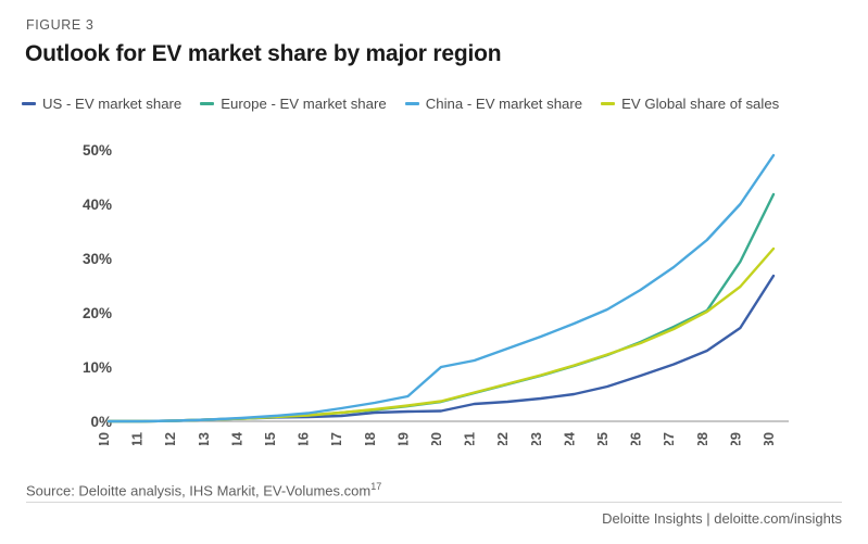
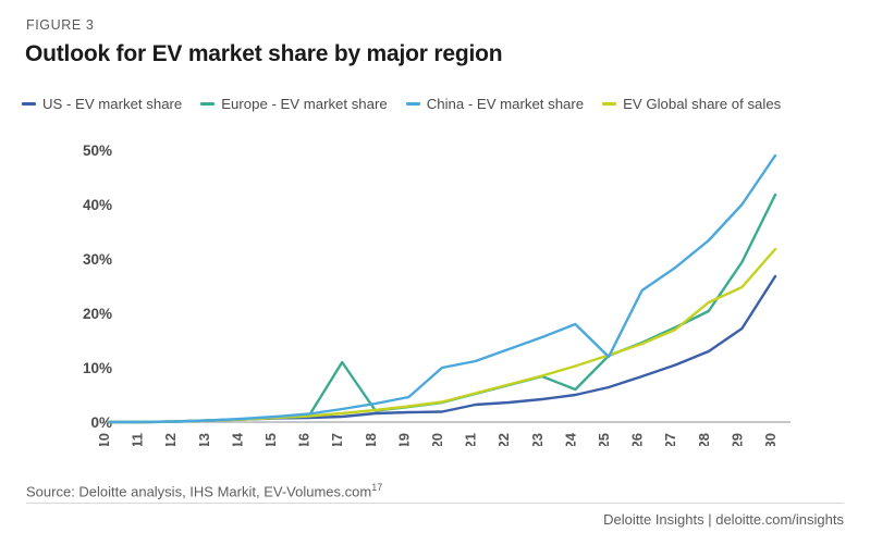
Europe - EV market share/2017: 2% -> 11%
Europe - EV market share/2024: 10% -> 6%
China - EV market share/2025: 21% -> 12%
EV Global share of sales/2028: 20% -> 22%
